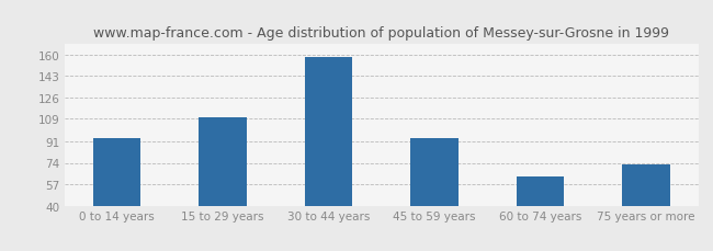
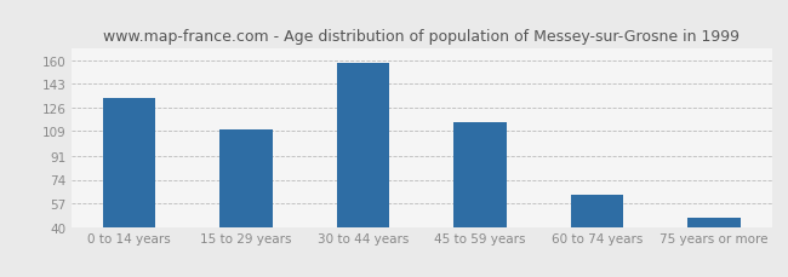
0 to 14 years: 94 -> 133
45 to 59 years: 94 -> 115
75 years or more: 73 -> 47
